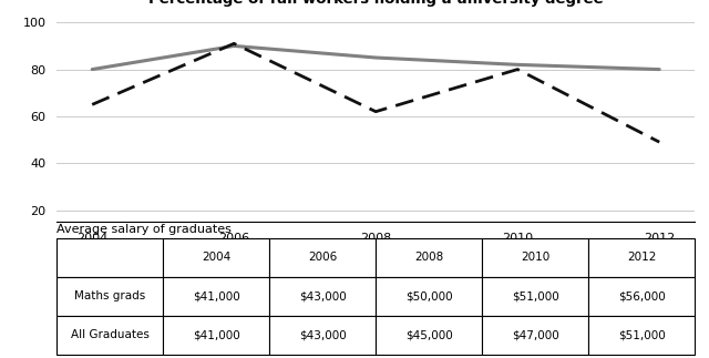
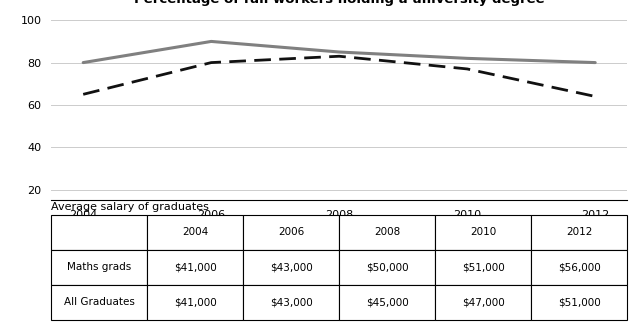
All Graduates/2006: 91 -> 80
All Graduates/2008: 62 -> 83
All Graduates/2010: 80 -> 77
All Graduates/2012: 49 -> 64
